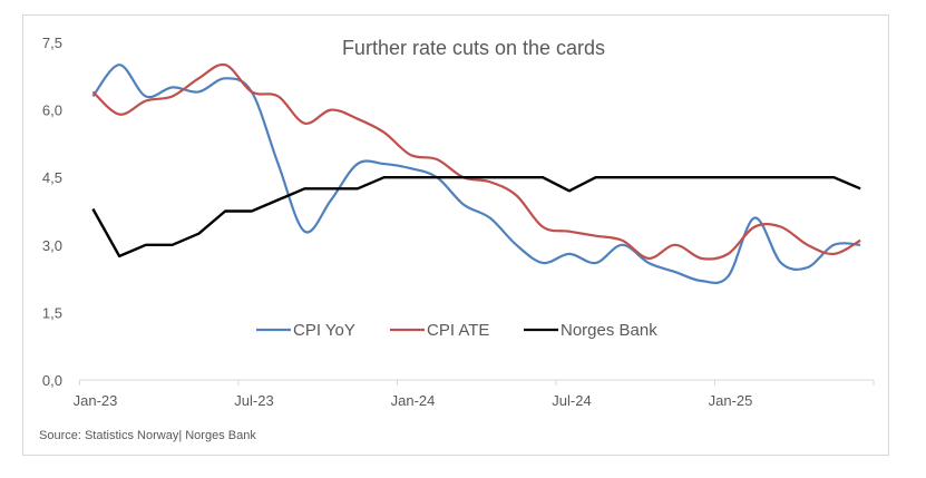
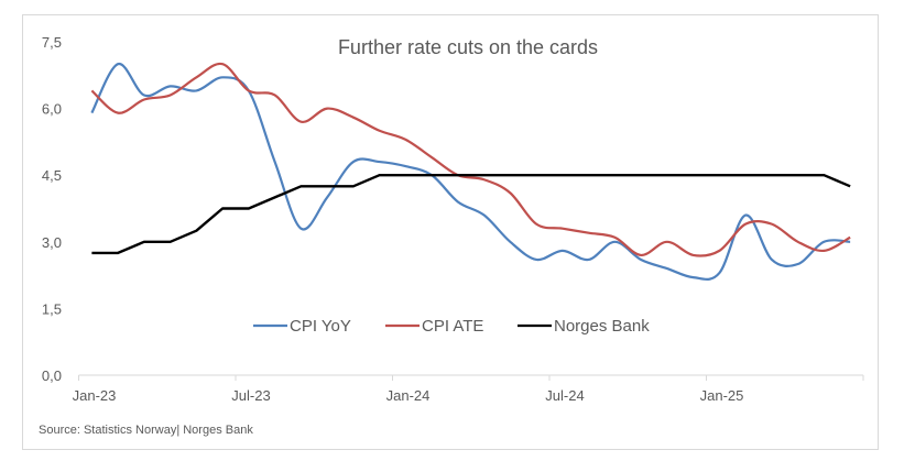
CPI YoY/Jan-23: 6,3 -> 5,9
Norges Bank/Jan-23: 3,8 -> 2,8
CPI ATE/Jan-24: 5,0 -> 5,3
Norges Bank/Jul-24: 4,2 -> 4,5
